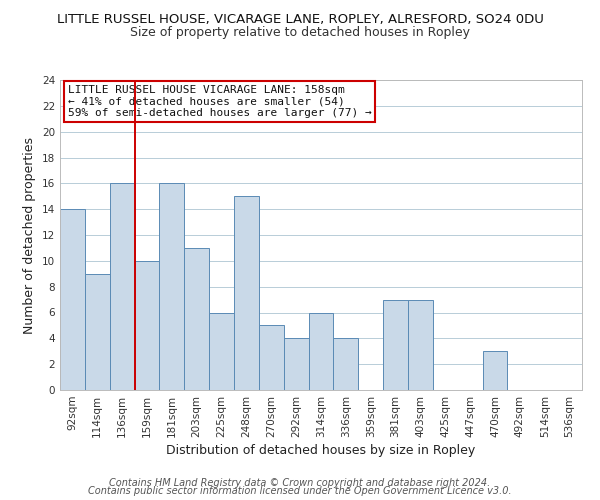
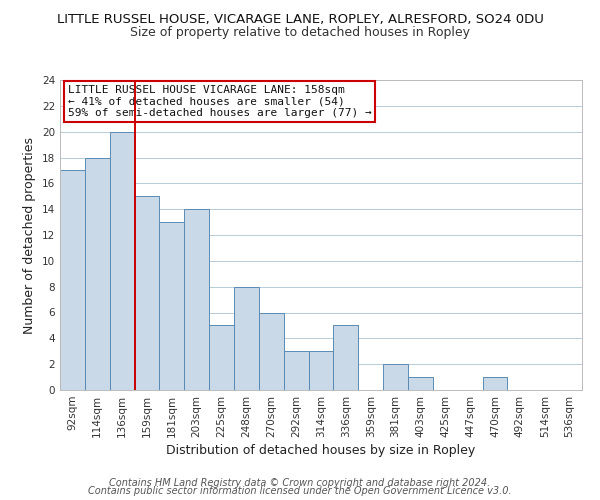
92sqm: 14 -> 17
114sqm: 9 -> 18
136sqm: 16 -> 20
159sqm: 10 -> 15
181sqm: 16 -> 13
203sqm: 11 -> 14
225sqm: 6 -> 5
248sqm: 15 -> 8
270sqm: 5 -> 6
292sqm: 4 -> 3
314sqm: 6 -> 3
336sqm: 4 -> 5
381sqm: 7 -> 2
403sqm: 7 -> 1
470sqm: 3 -> 1
